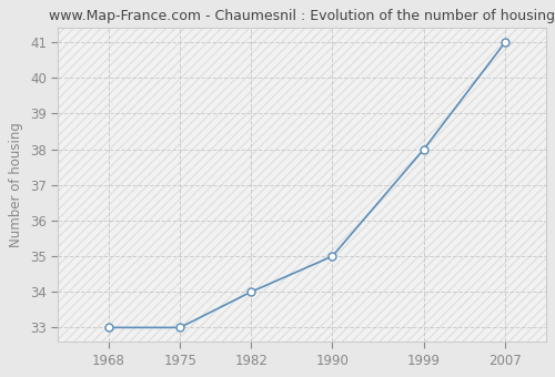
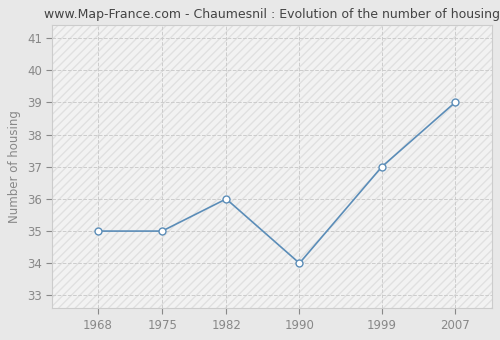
1968: 33 -> 35
1975: 33 -> 35
1982: 34 -> 36
1990: 35 -> 34
1999: 38 -> 37
2007: 41 -> 39
